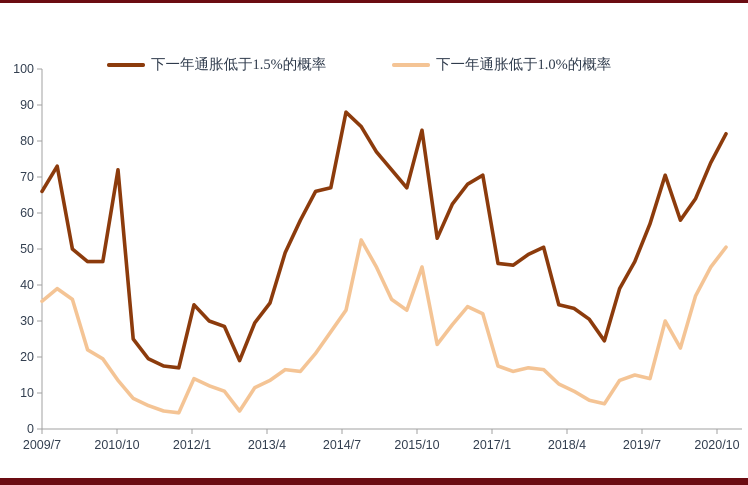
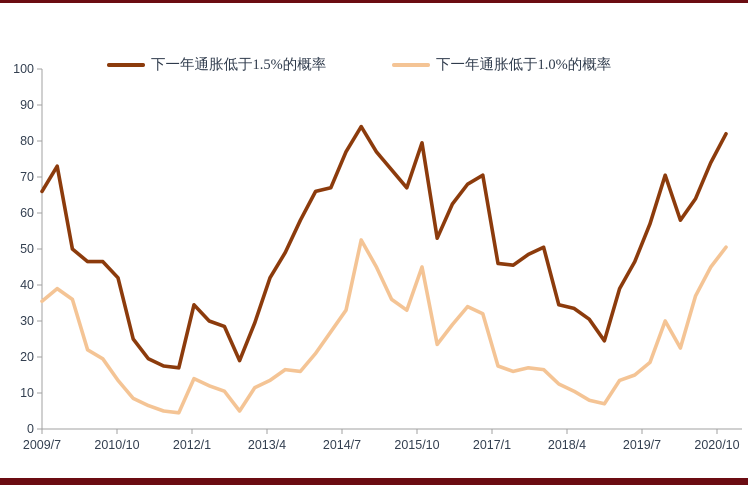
下一年通胀低于1.5%的概率/2010/10: 72 -> 42
下一年通胀低于1.5%的概率/2013/4: 35 -> 42
下一年通胀低于1.5%的概率/2014/7: 88 -> 77
下一年通胀低于1.5%的概率/2015/10: 83 -> 80
下一年通胀低于1.0%的概率/2019/7: 14 -> 18
